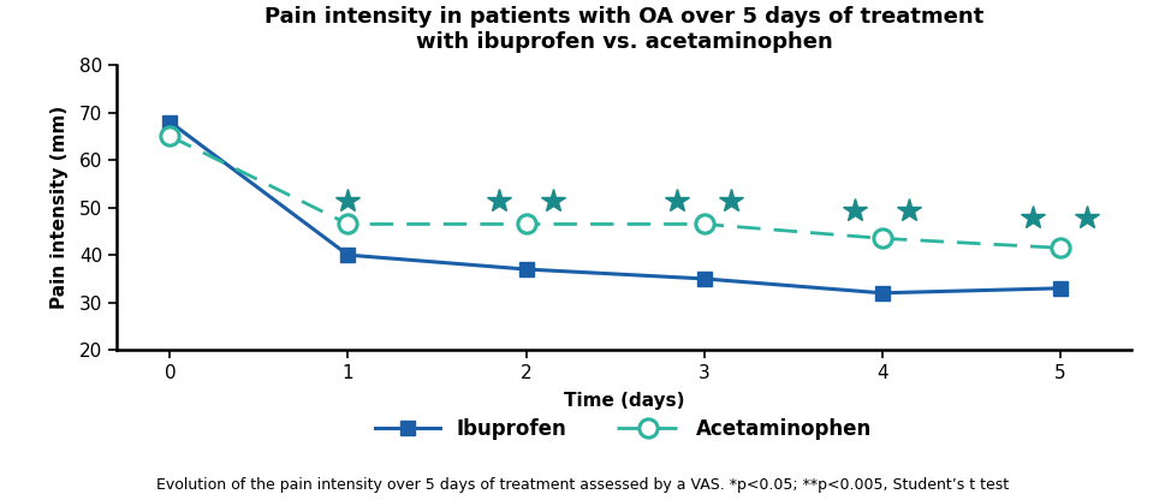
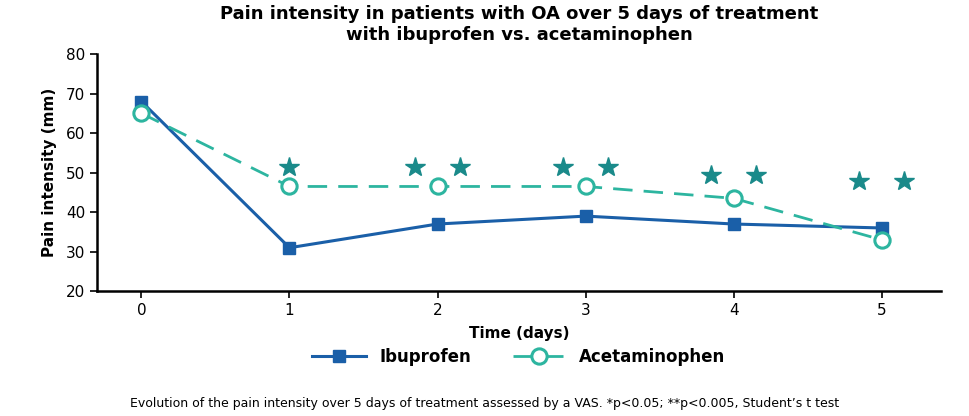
Ibuprofen/1: 40 -> 31
Ibuprofen/3: 35 -> 39
Ibuprofen/4: 32 -> 37
Ibuprofen/5: 33 -> 36
Acetaminophen/5: 41.5 -> 33.0
